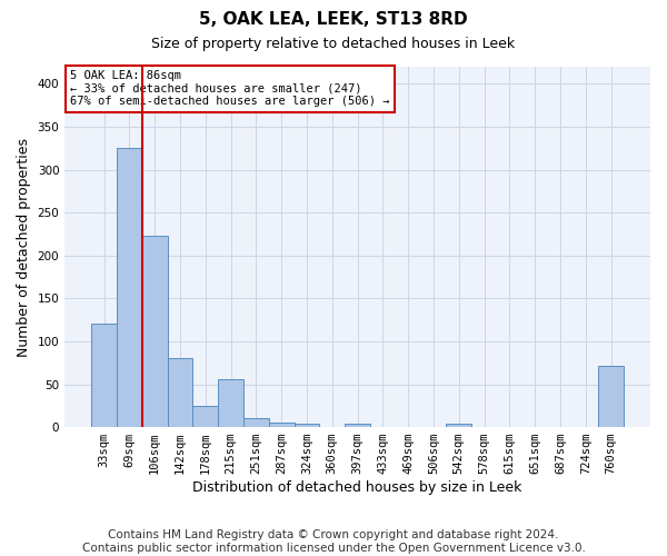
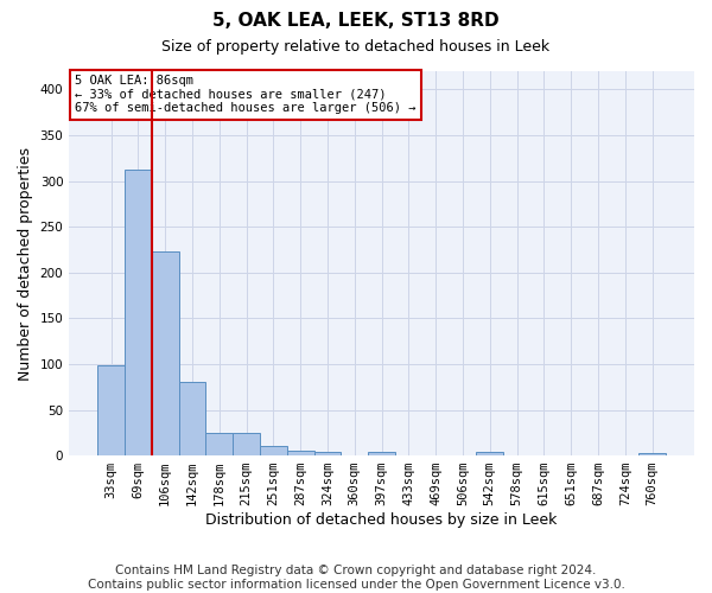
33sqm: 120 -> 98
69sqm: 326 -> 313
215sqm: 56 -> 25
760sqm: 72 -> 3
